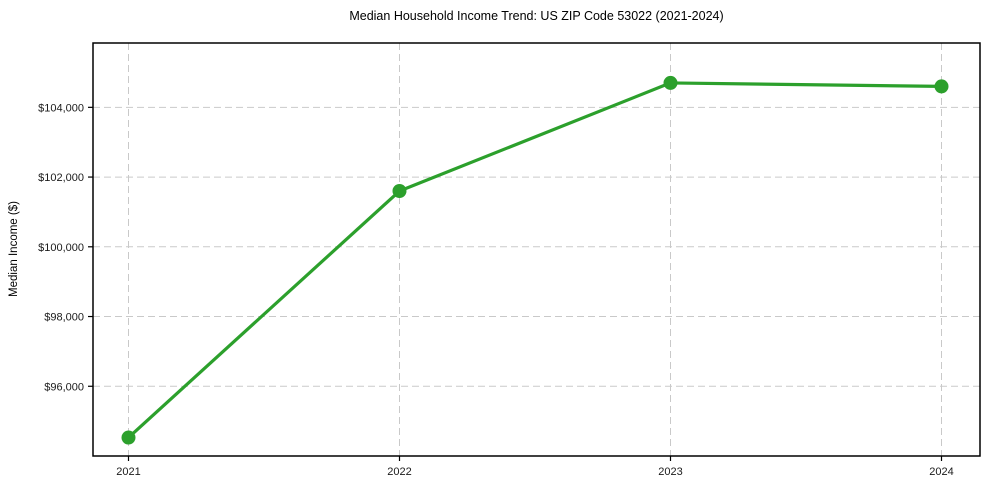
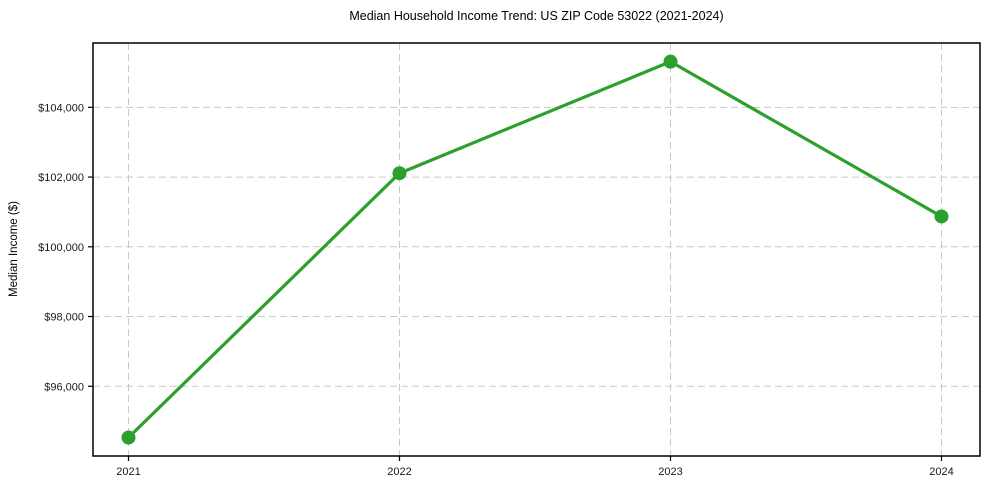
2022: $101600 -> $102100
2023: $104700 -> $105300
2024: $104600 -> $100900
